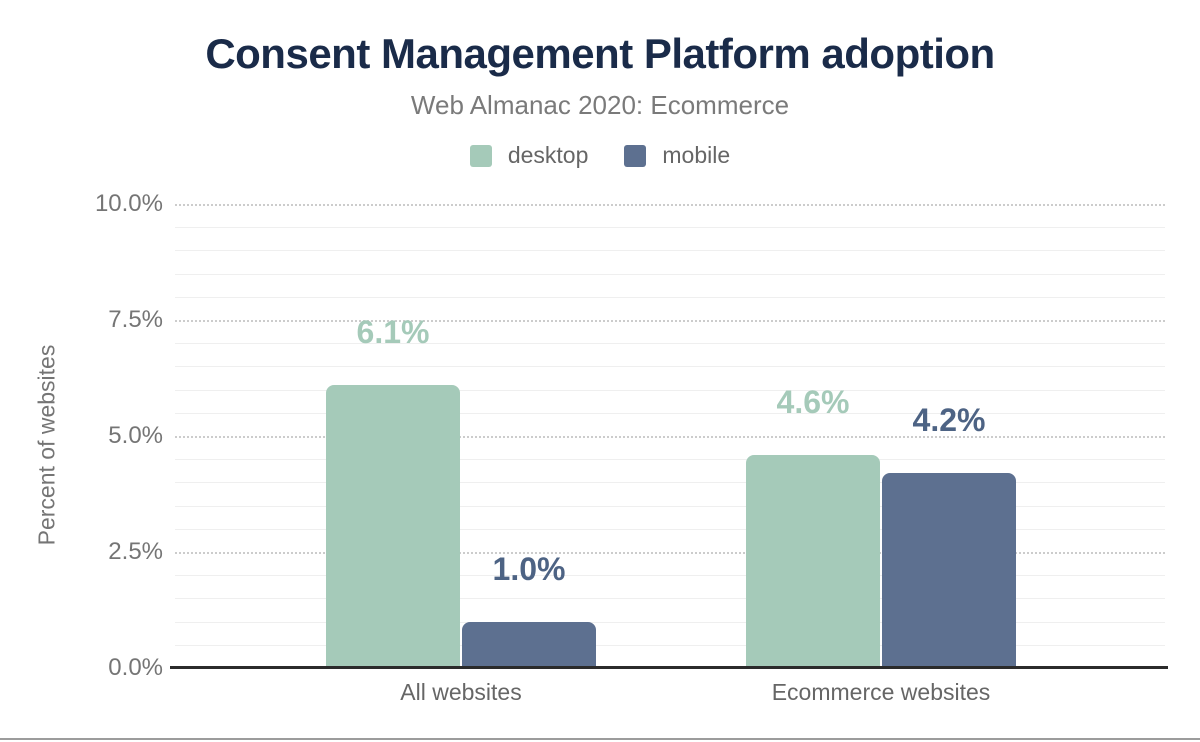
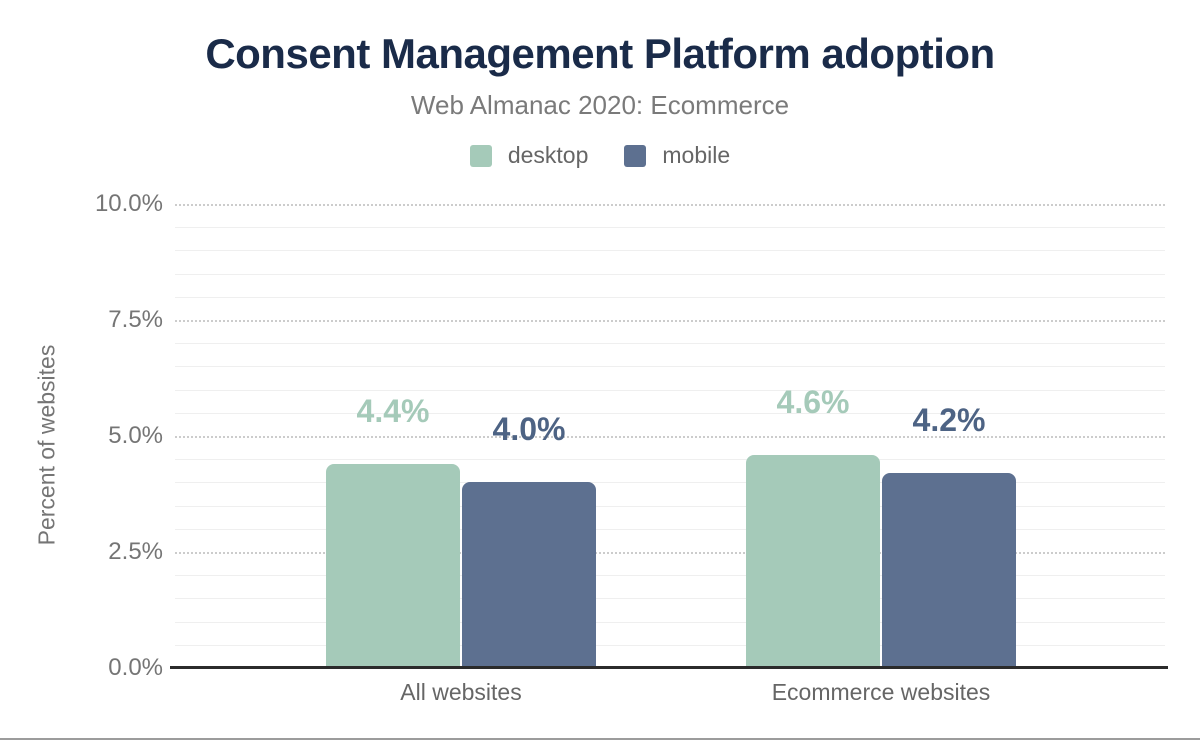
desktop/All websites: 6.1% -> 4.4%
mobile/All websites: 1.0% -> 4.0%
